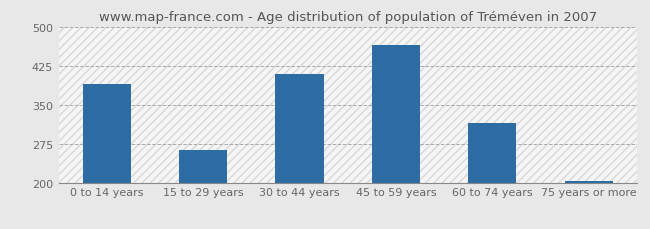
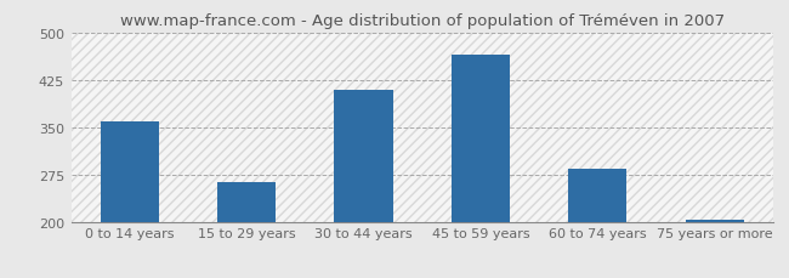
0 to 14 years: 390 -> 360
60 to 74 years: 315 -> 284
